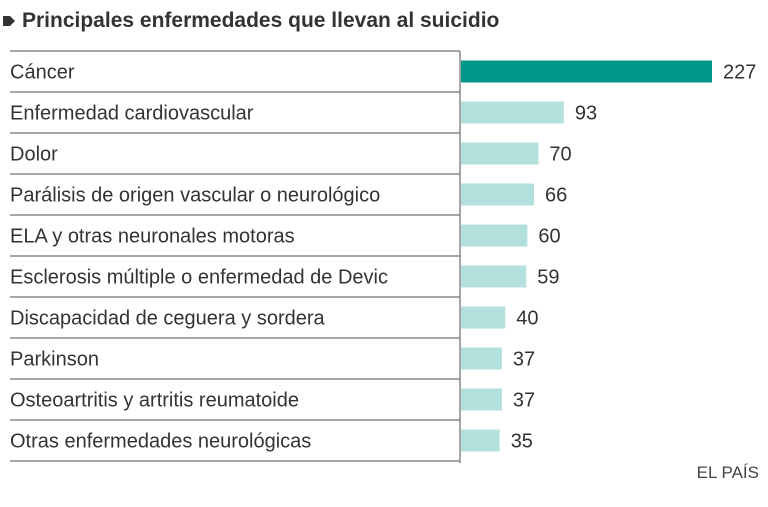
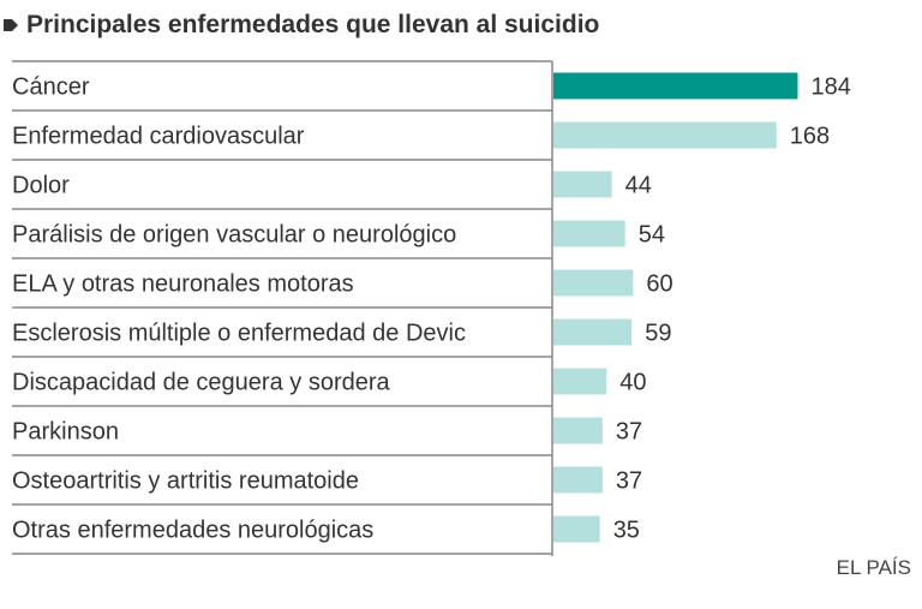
Cáncer: 227 -> 184
Enfermedad cardiovascular: 93 -> 168
Dolor: 70 -> 44
Parálisis de origen vascular o neurológico: 66 -> 54
